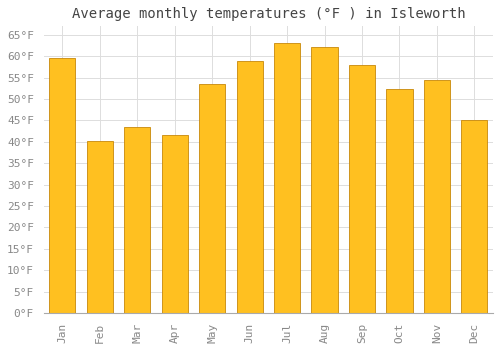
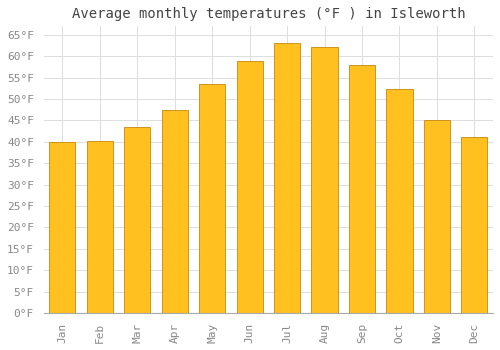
Jan: 59.5°F -> 39.9°F
Apr: 41.5°F -> 47.5°F
Nov: 54.5°F -> 45.0°F
Dec: 45.0°F -> 41.1°F
